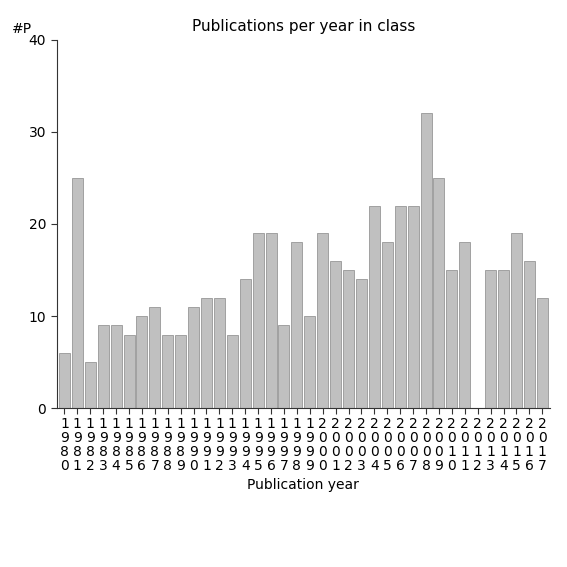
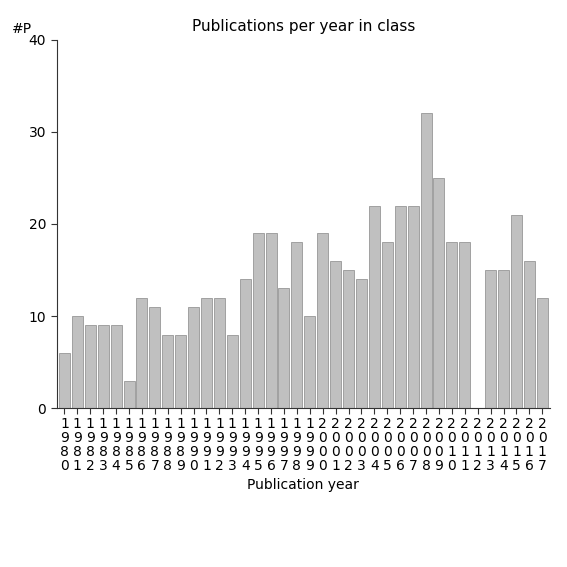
1 9 8 1: 25 -> 10
1 9 8 2: 5 -> 9
1 9 8 5: 8 -> 3
1 9 8 6: 10 -> 12
1 9 9 7: 9 -> 13
2 0 1 0: 15 -> 18
2 0 1 5: 19 -> 21
